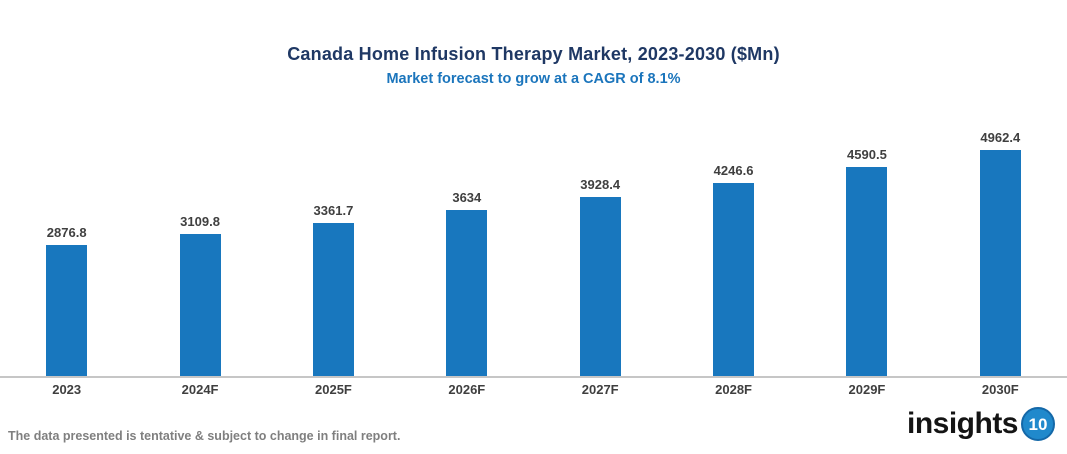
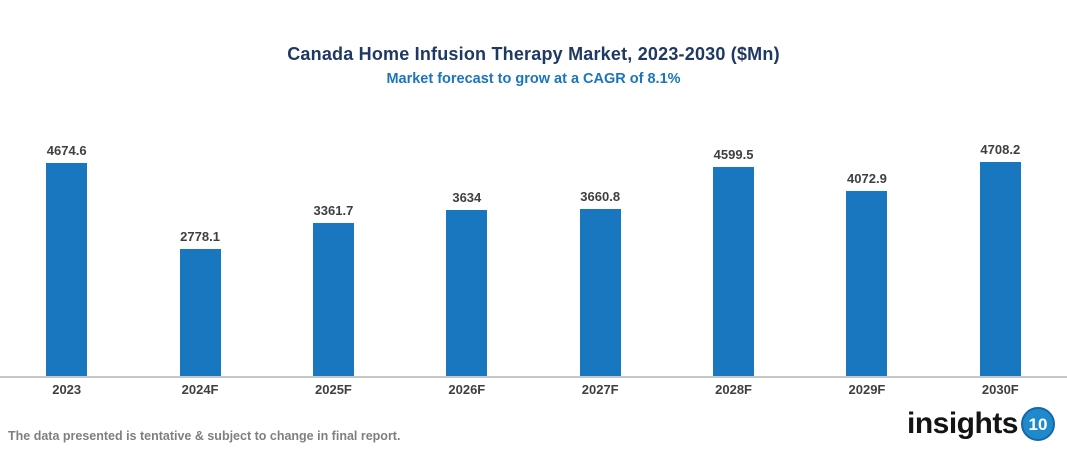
2023: 2876.8 -> 4674.6
2024F: 3109.8 -> 2778.1
2027F: 3928.4 -> 3660.8
2028F: 4246.6 -> 4599.5
2029F: 4590.5 -> 4072.9
2030F: 4962.4 -> 4708.2
